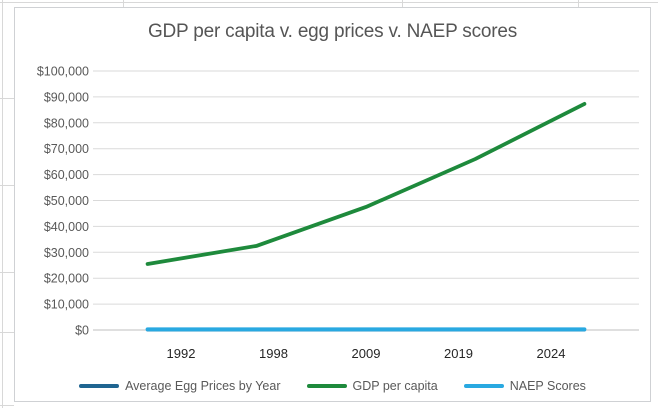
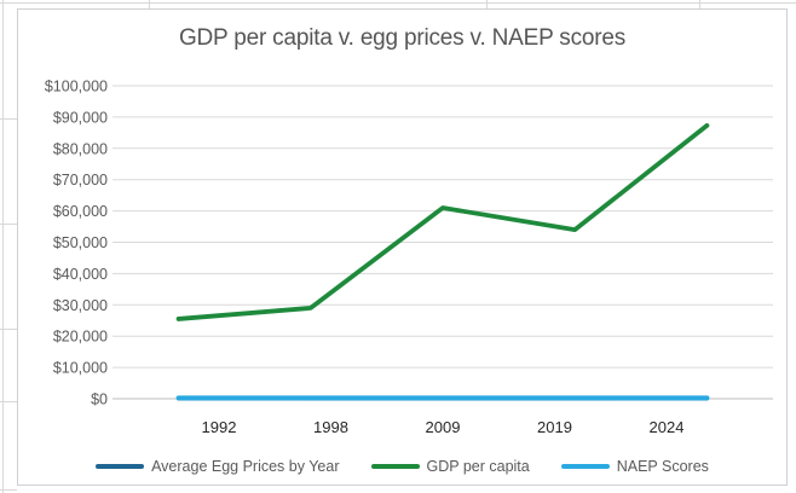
GDP per capita/1998: $32000 -> $29000
GDP per capita/2009: $48000 -> $61000
GDP per capita/2019: $66000 -> $54000
